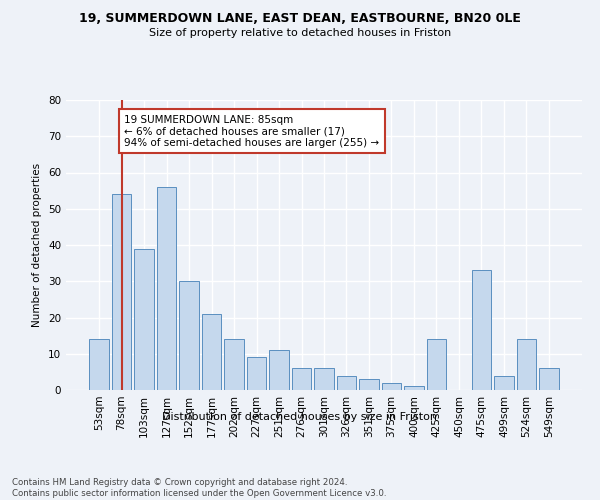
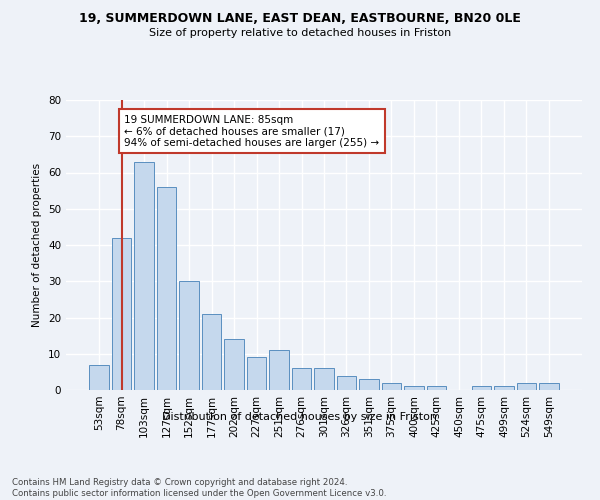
53sqm: 14 -> 7
78sqm: 54 -> 42
103sqm: 39 -> 63
425sqm: 14 -> 1
475sqm: 33 -> 1
499sqm: 4 -> 1
524sqm: 14 -> 2
549sqm: 6 -> 2
